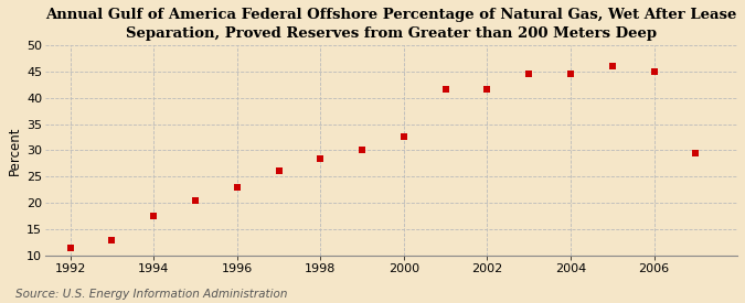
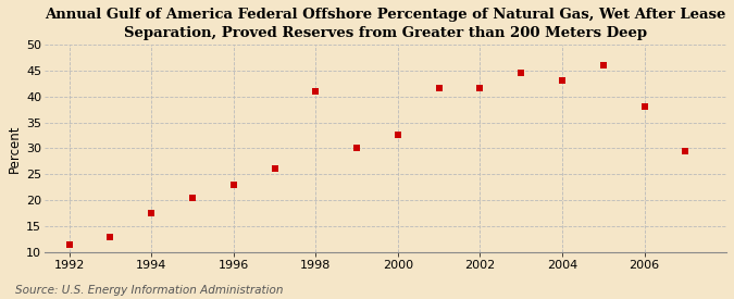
1998: 28.5 -> 41.0
2004: 44.5 -> 43.0
2006: 45.0 -> 38.0
